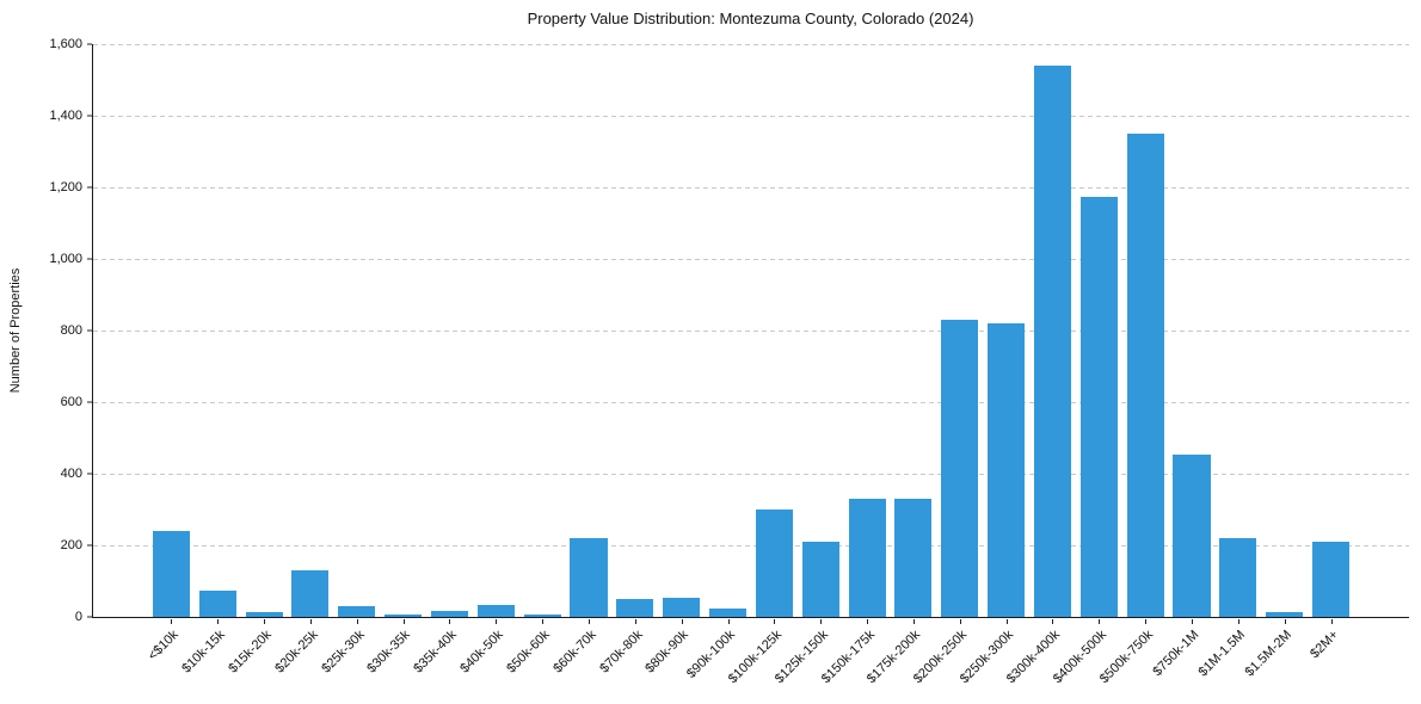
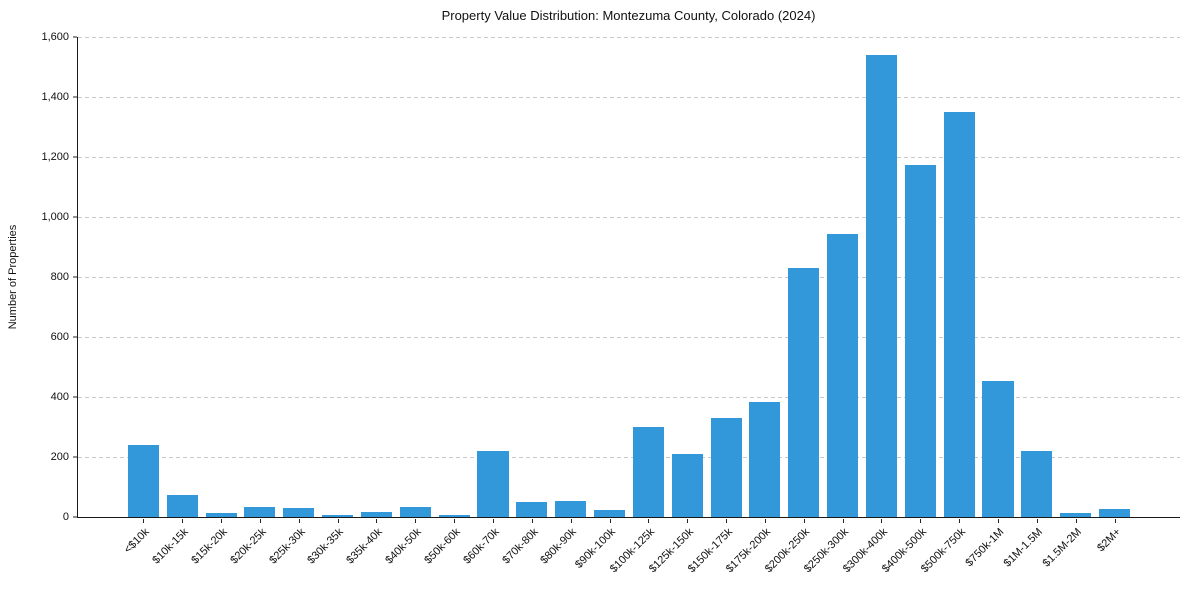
$20k-25k: 130 -> 40
$175k-200k: 330 -> 380
$250k-300k: 820 -> 940
$2M+: 210 -> 30
